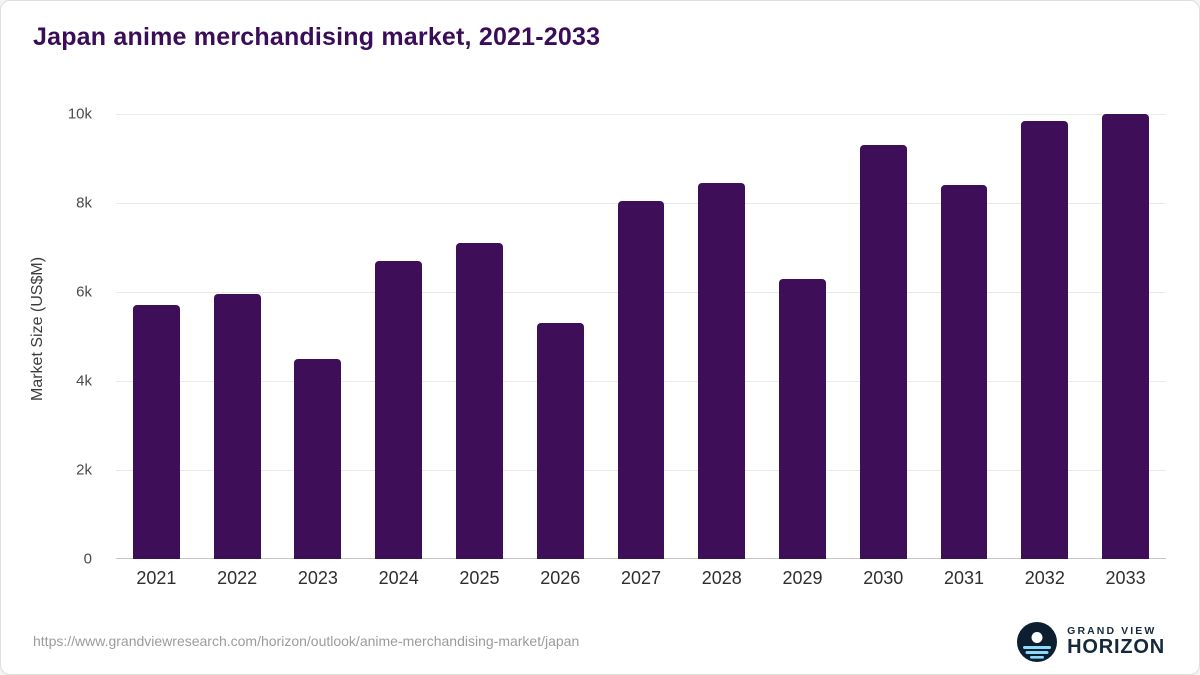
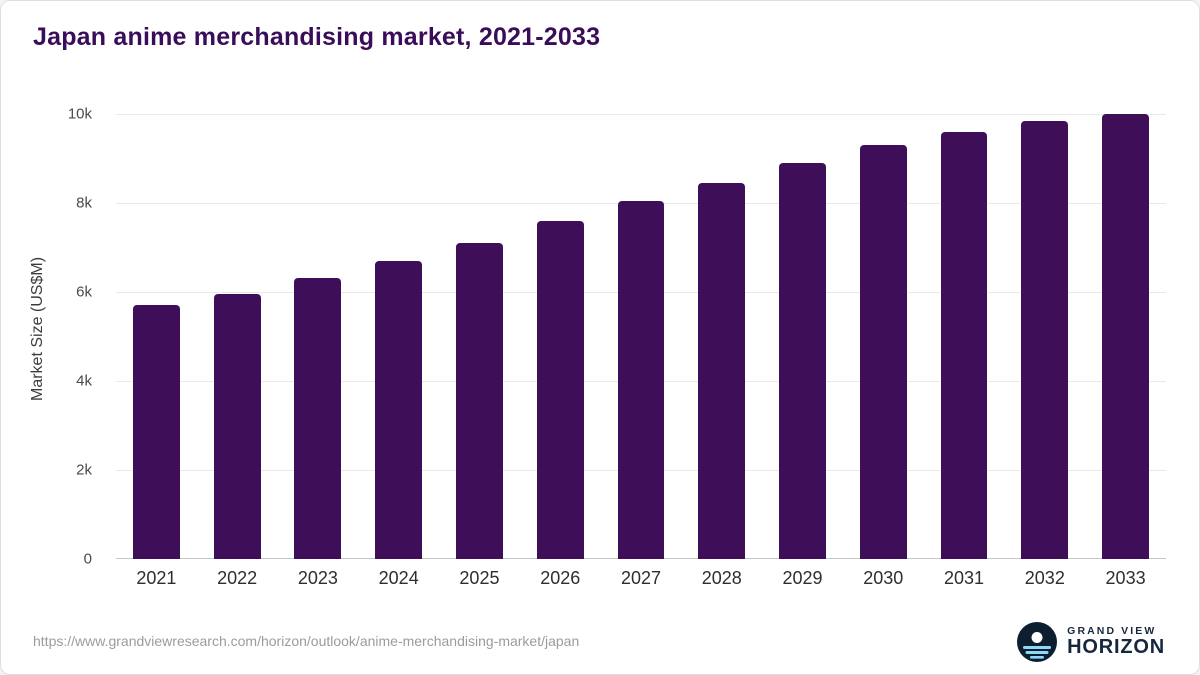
2023: 4.5k -> 6.3k
2026: 5.3k -> 7.6k
2029: 6.3k -> 8.9k
2031: 8.4k -> 9.6k
